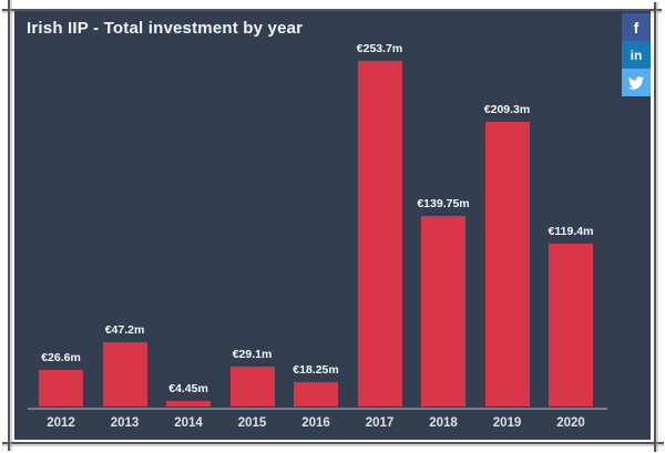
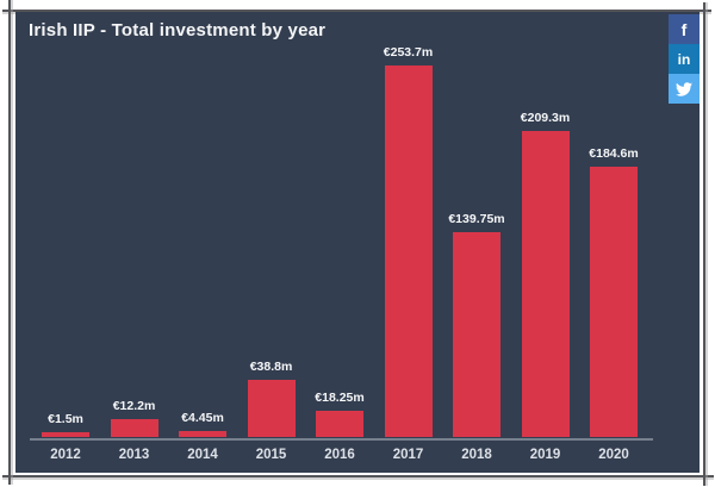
2012: €26.6m -> €1.5m
2013: €47.2m -> €12.2m
2015: €29.1m -> €38.8m
2020: €119.4m -> €184.6m
